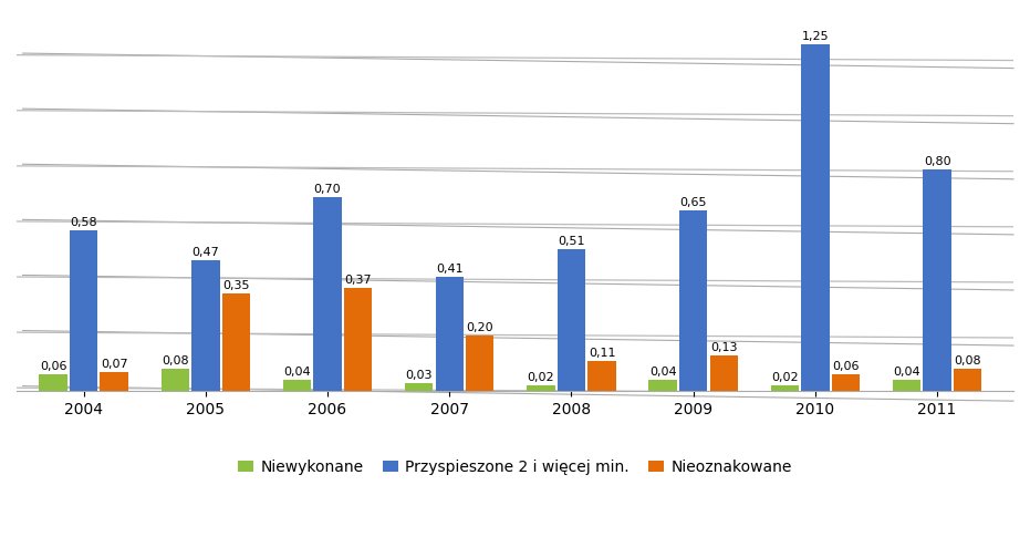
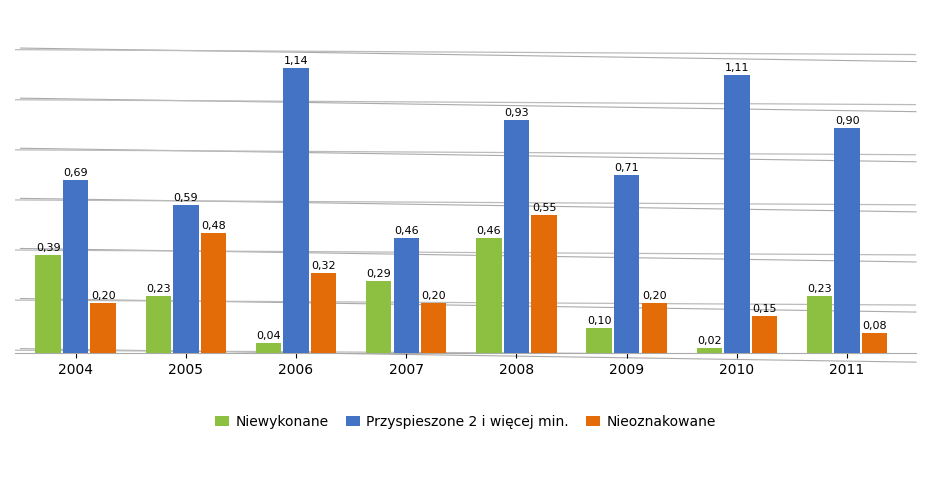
Niewykonane/2004: 0,06 -> 0,39
Przyspieszone 2 i więcej min./2004: 0,58 -> 0,69
Nieoznakowane/2004: 0,07 -> 0,20
Niewykonane/2005: 0,08 -> 0,23
Przyspieszone 2 i więcej min./2005: 0,47 -> 0,59
Nieoznakowane/2005: 0,35 -> 0,48
Przyspieszone 2 i więcej min./2006: 0,70 -> 1,14
Nieoznakowane/2006: 0,37 -> 0,32
Niewykonane/2007: 0,03 -> 0,29
Przyspieszone 2 i więcej min./2007: 0,41 -> 0,46
Niewykonane/2008: 0,02 -> 0,46
Przyspieszone 2 i więcej min./2008: 0,51 -> 0,93
Nieoznakowane/2008: 0,11 -> 0,55
Niewykonane/2009: 0,04 -> 0,10
Przyspieszone 2 i więcej min./2009: 0,65 -> 0,71
Nieoznakowane/2009: 0,13 -> 0,20
Przyspieszone 2 i więcej min./2010: 1,25 -> 1,11
Nieoznakowane/2010: 0,06 -> 0,15
Niewykonane/2011: 0,04 -> 0,23
Przyspieszone 2 i więcej min./2011: 0,80 -> 0,90
